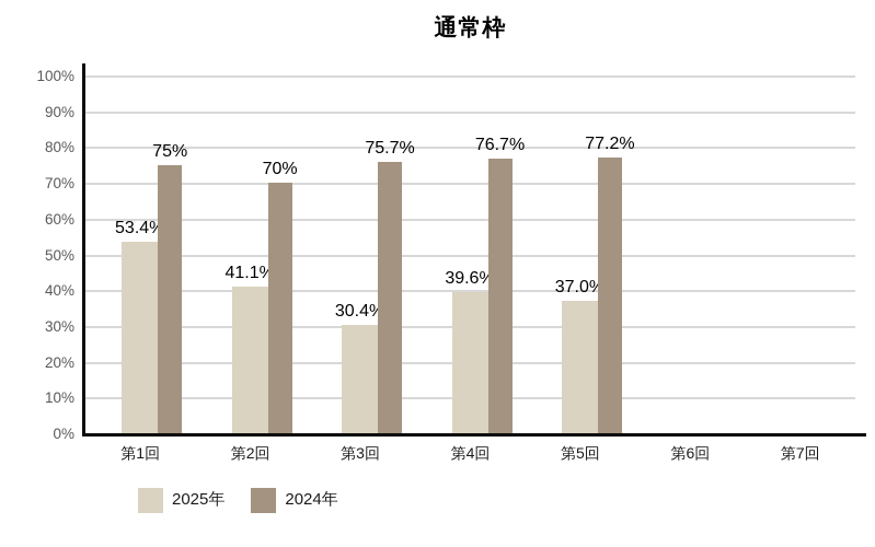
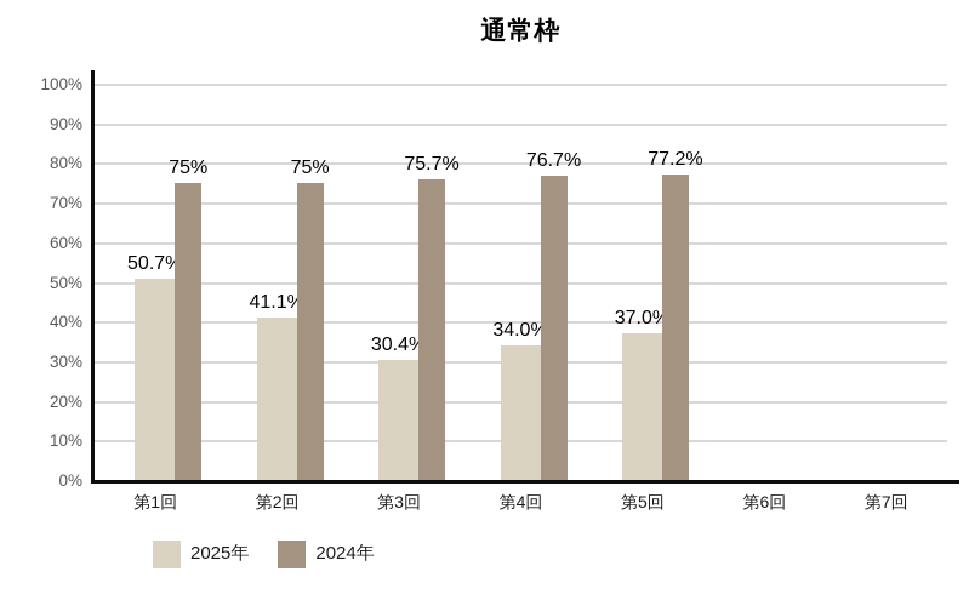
2025年/第1回: 53.4% -> 50.7%
2024年/第2回: 70% -> 75%
2025年/第4回: 39.6% -> 34.0%
